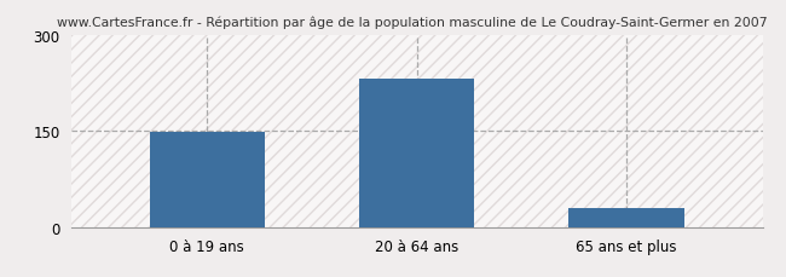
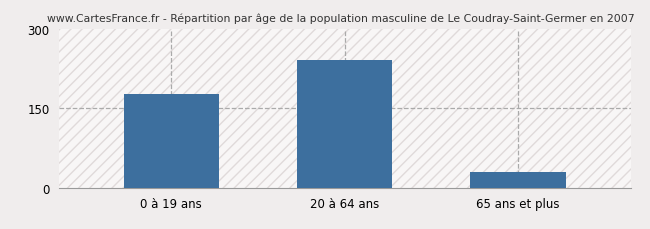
0 à 19 ans: 148 -> 176
20 à 64 ans: 232 -> 242
